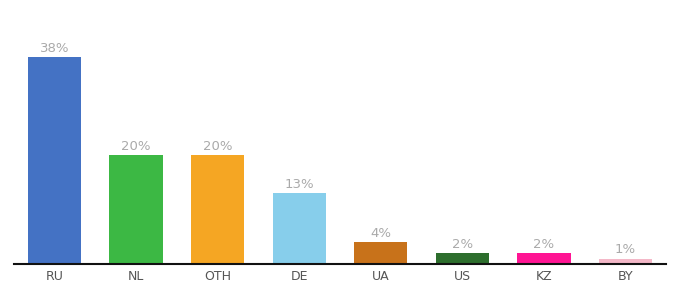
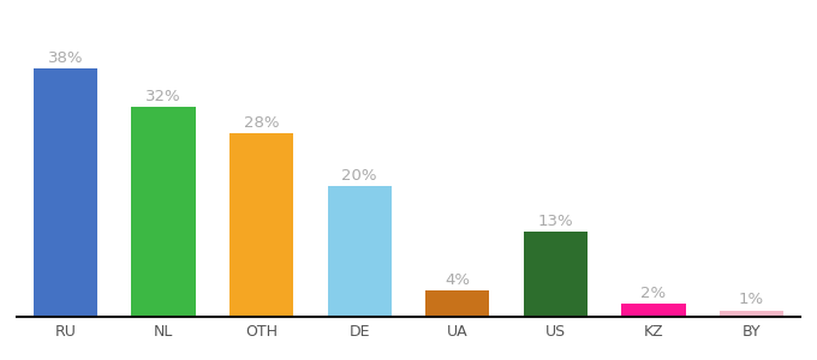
NL: 20% -> 32%
OTH: 20% -> 28%
DE: 13% -> 20%
US: 2% -> 13%
